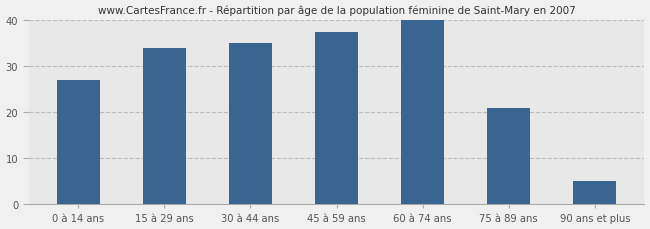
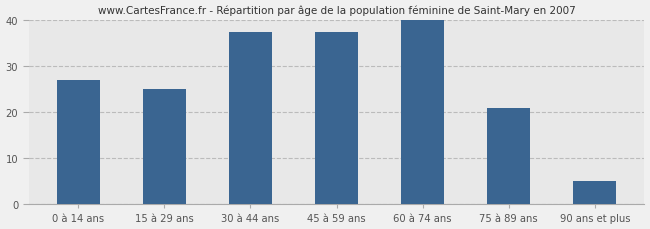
15 à 29 ans: 34.0 -> 25.0
30 à 44 ans: 35.0 -> 37.5
